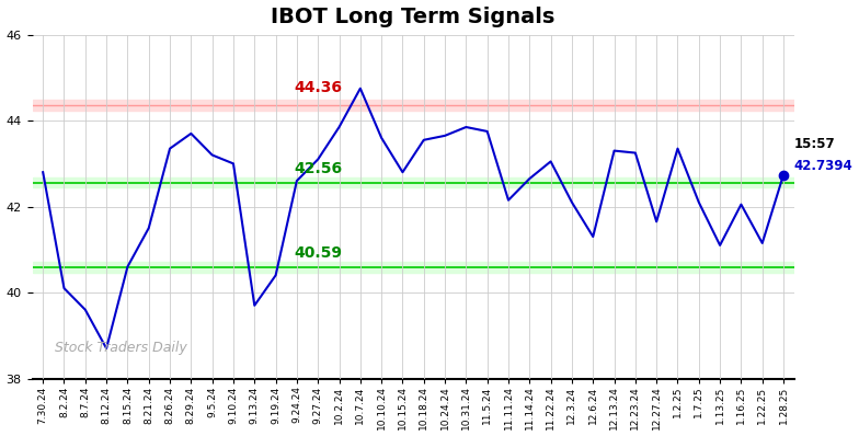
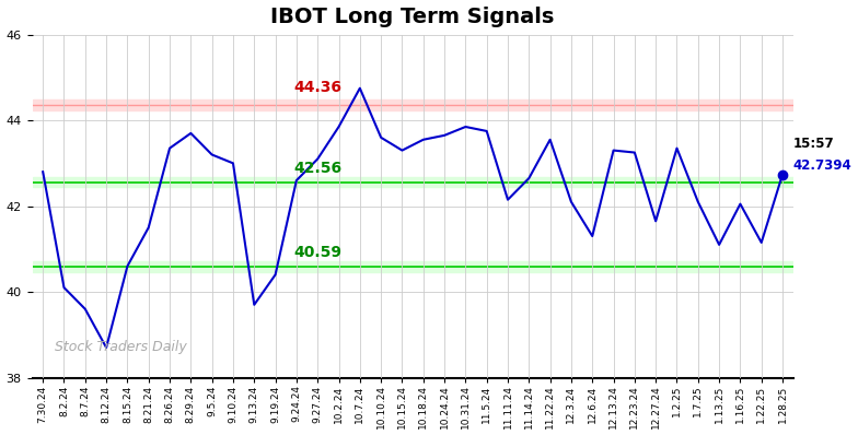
10.15.24: 42.80 -> 43.30
11.22.24: 43.05 -> 43.55
